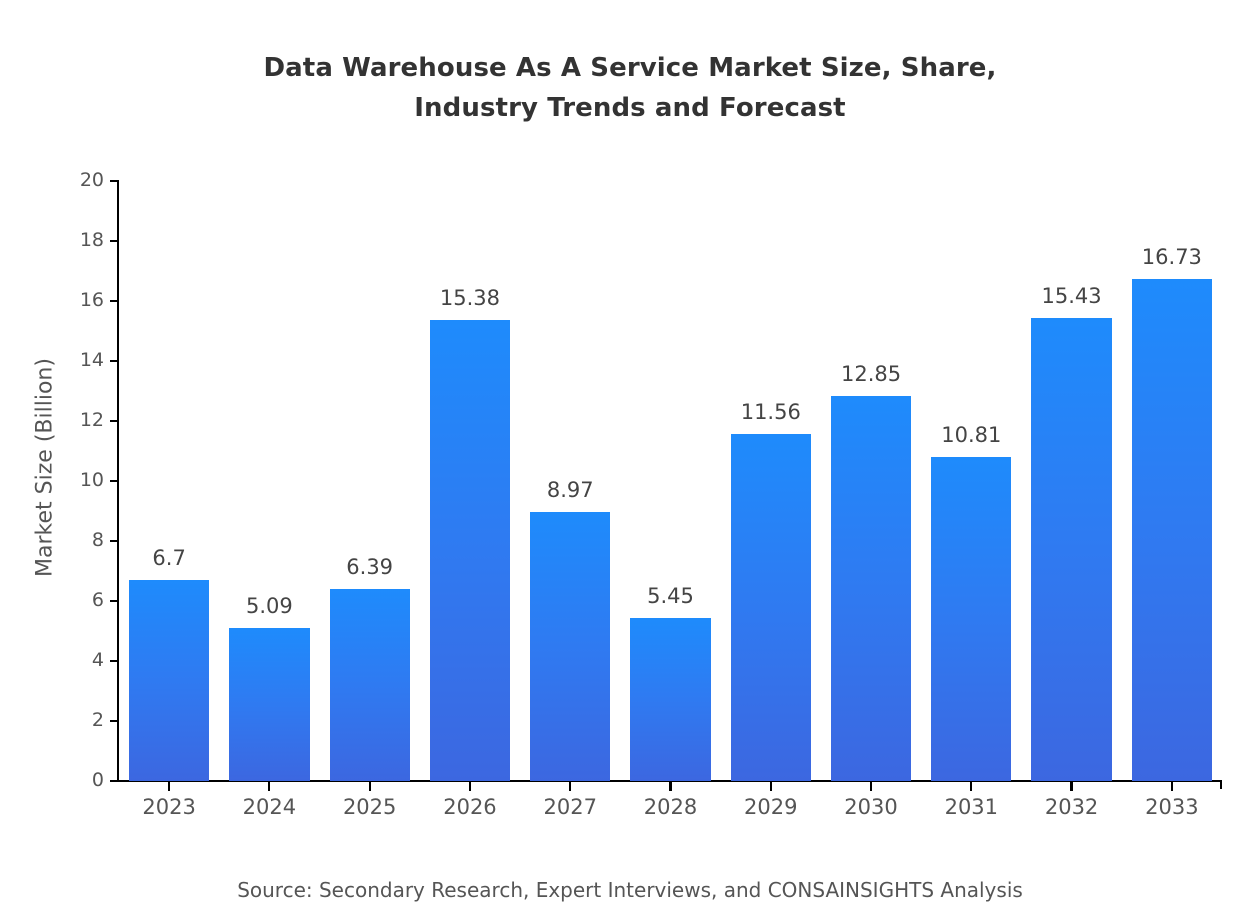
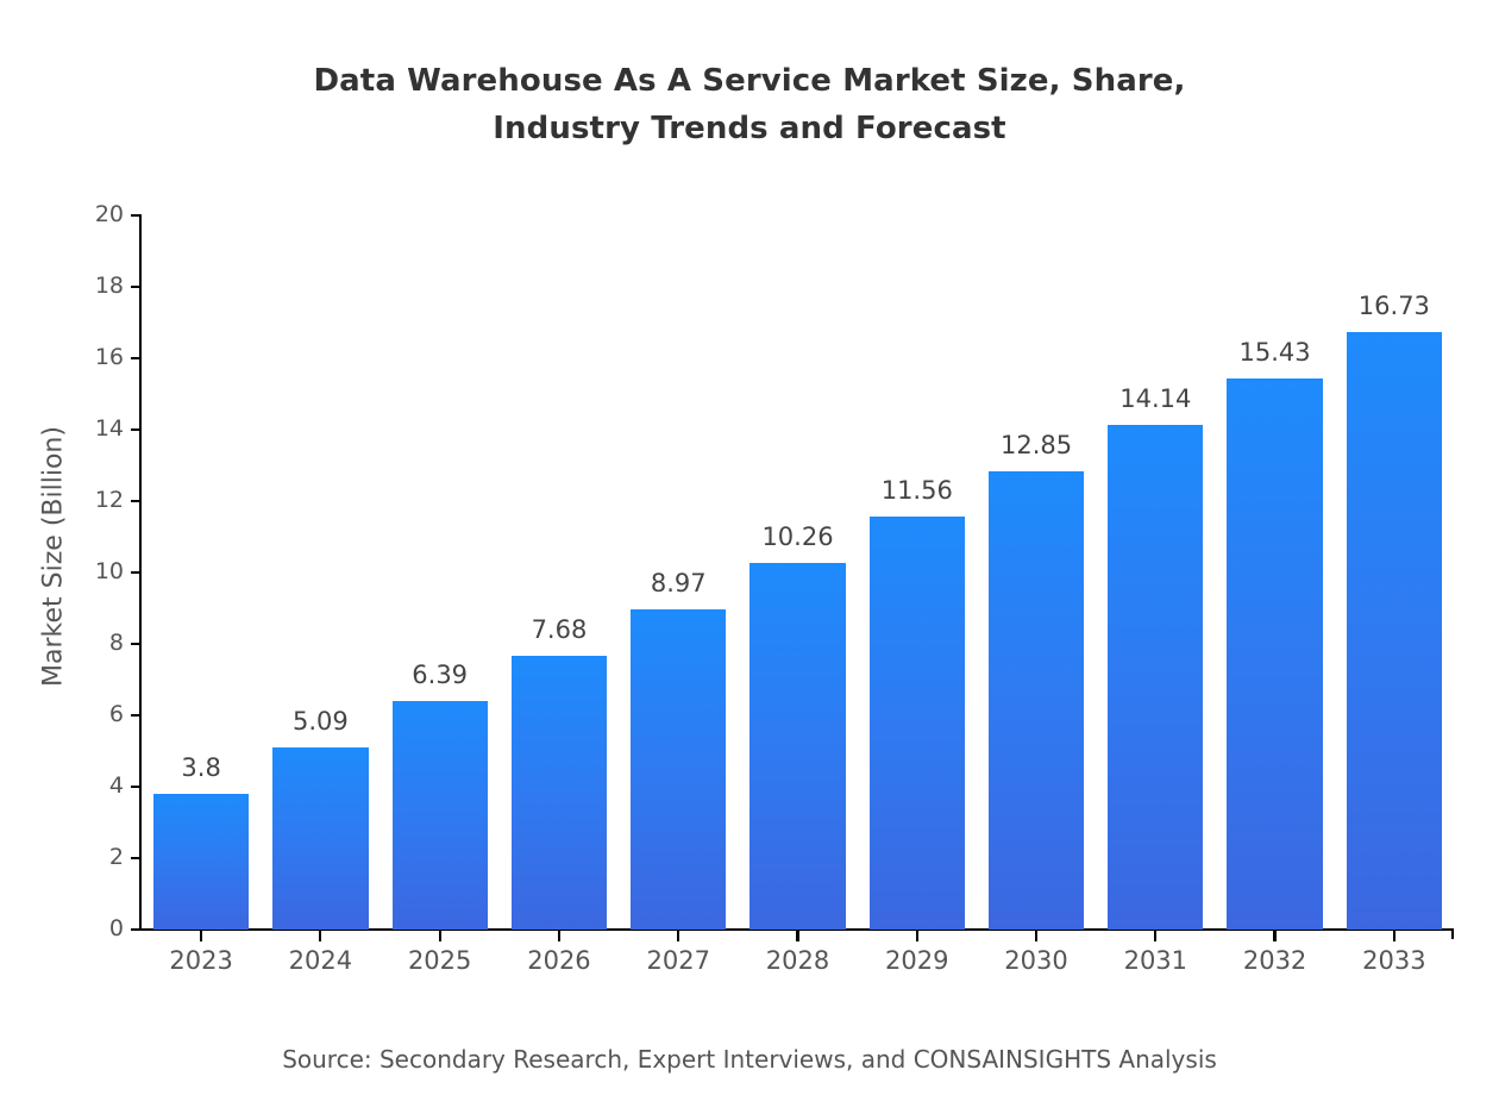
2023: 6.7 -> 3.8
2026: 15.38 -> 7.68
2028: 5.45 -> 10.26
2031: 10.81 -> 14.14
